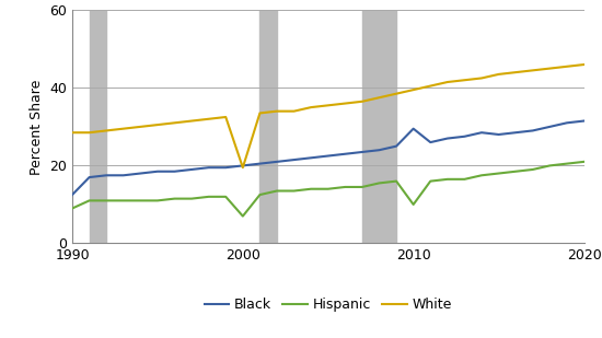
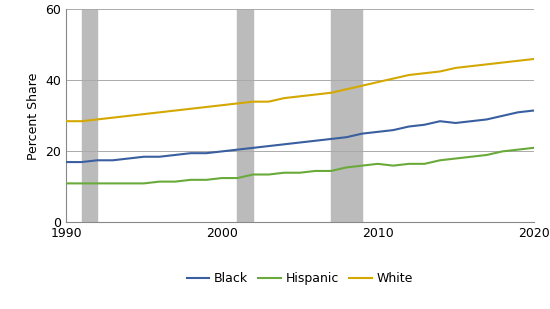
Black/1990: 12.5 -> 17.0
Hispanic/1990: 9.0 -> 11.0
Hispanic/2000: 7.0 -> 12.5
White/2000: 19.5 -> 33.0
Black/2010: 29.5 -> 25.5
Hispanic/2010: 10.0 -> 16.5
